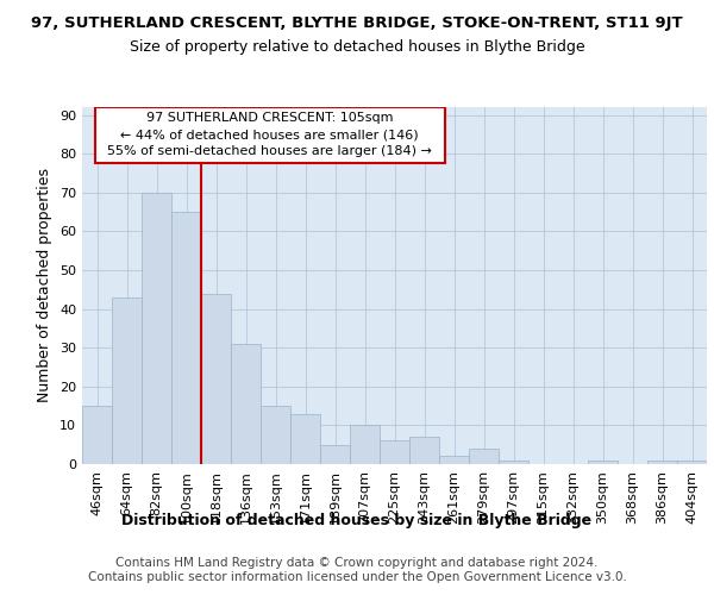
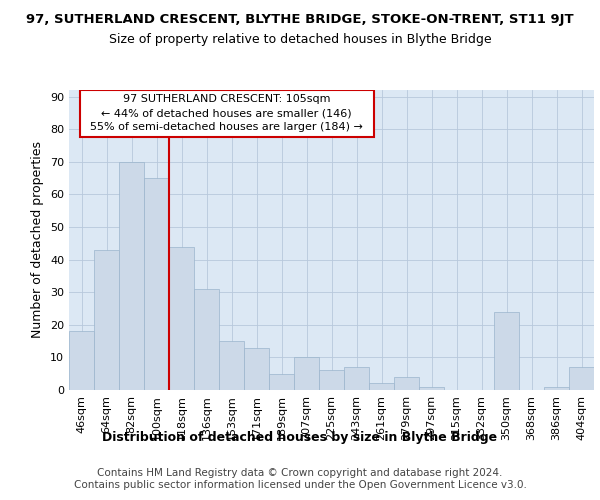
46sqm: 15 -> 18
350sqm: 1 -> 24
404sqm: 1 -> 7
